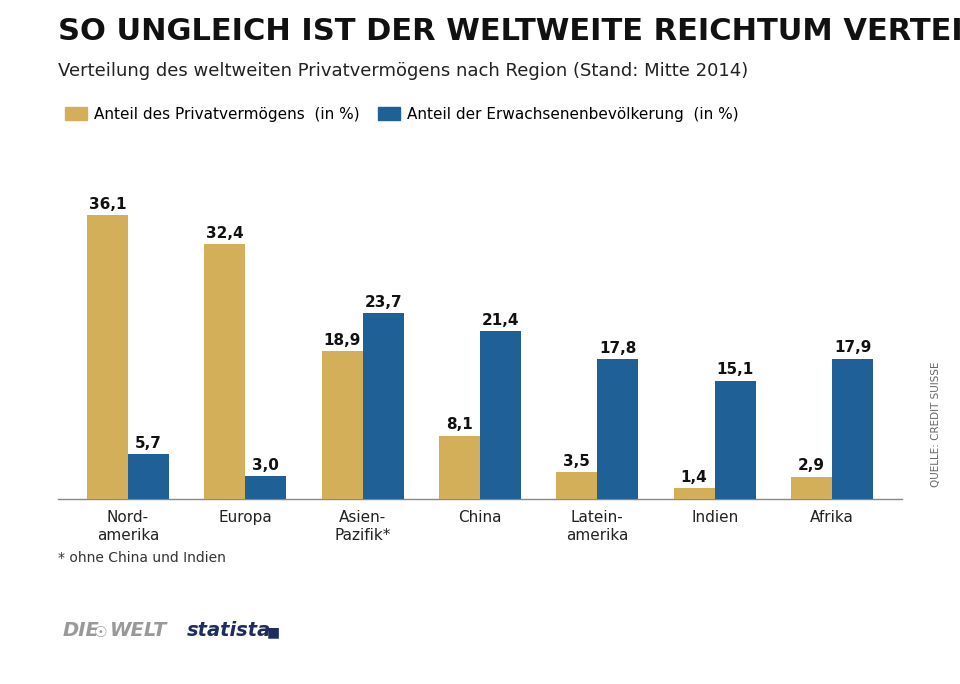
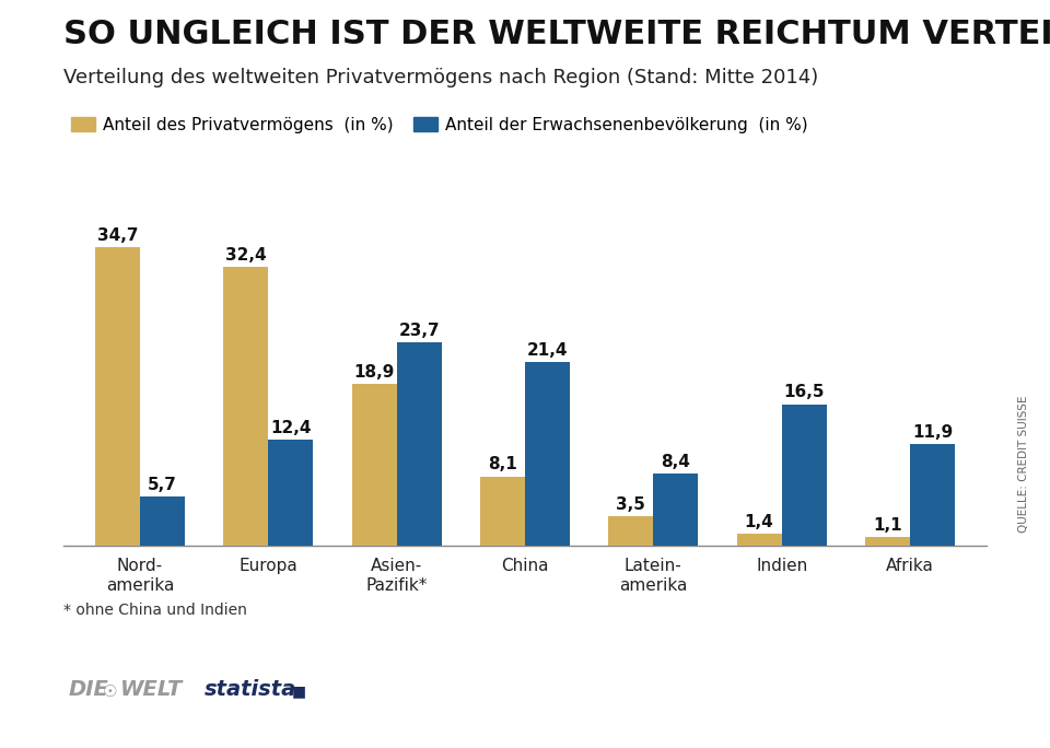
Anteil des Privatvermögens (in %)/Nord- amerika: 36,1 -> 34,7
Anteil der Erwachsenenbevölkerung (in %)/Europa: 3,0 -> 12,4
Anteil der Erwachsenenbevölkerung (in %)/Latein- amerika: 17,8 -> 8,4
Anteil der Erwachsenenbevölkerung (in %)/Indien: 15,1 -> 16,5
Anteil des Privatvermögens (in %)/Afrika: 2,9 -> 1,1
Anteil der Erwachsenenbevölkerung (in %)/Afrika: 17,9 -> 11,9
